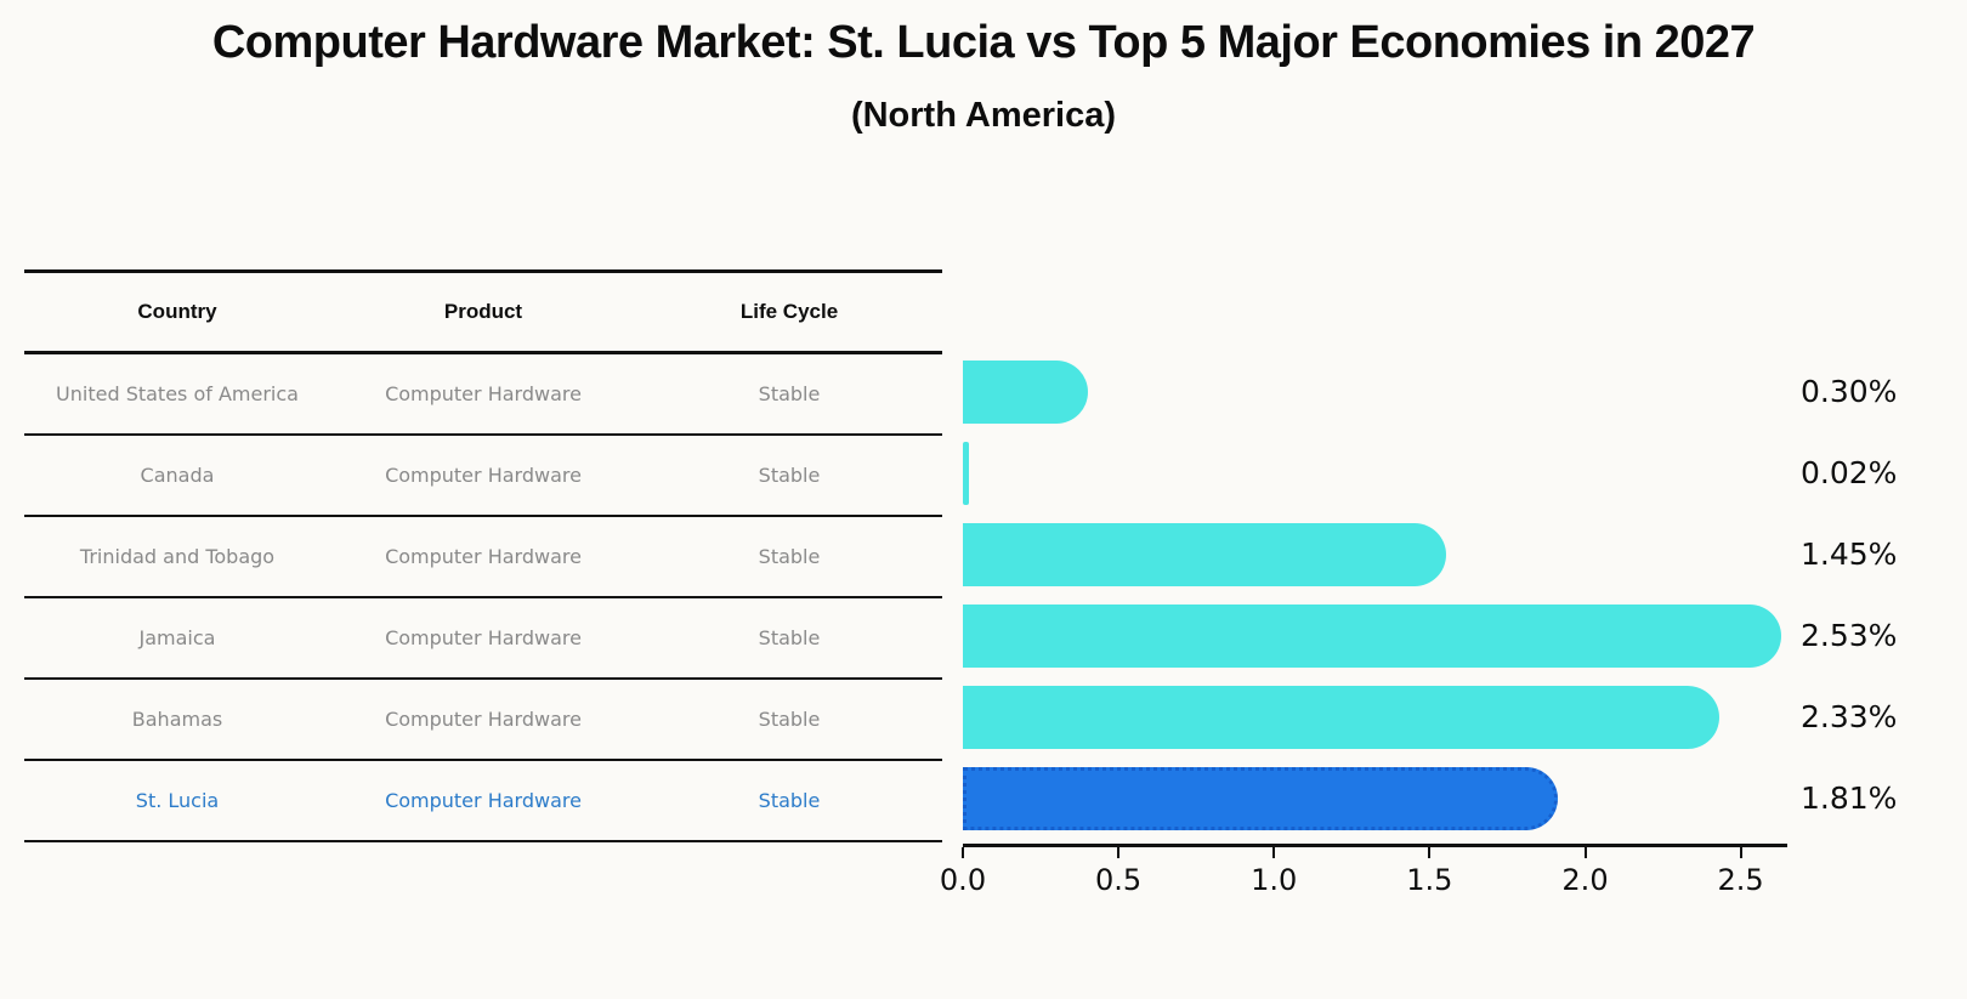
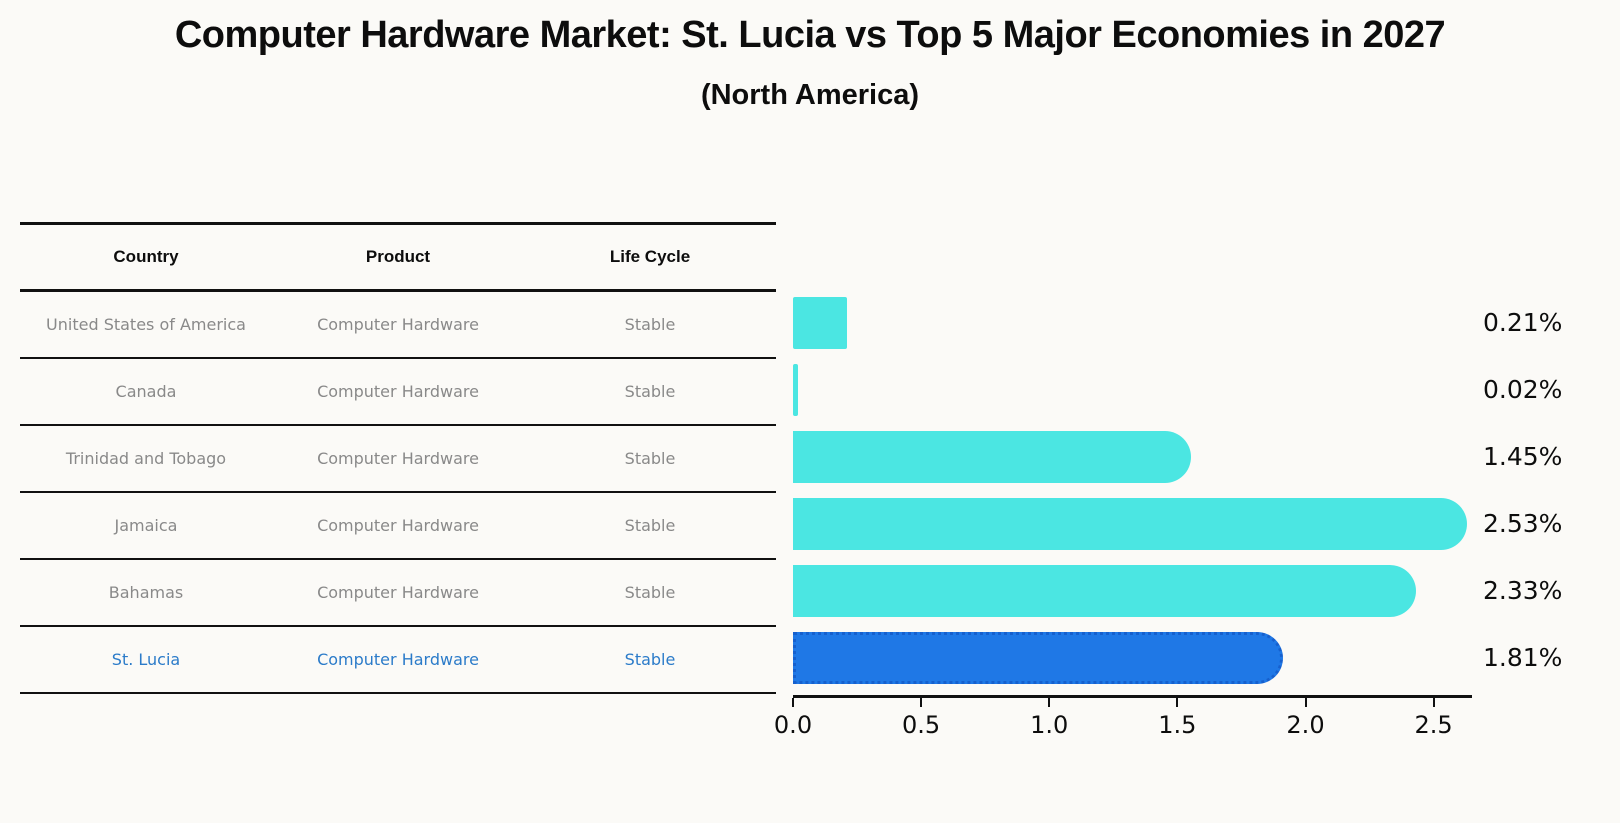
United States of America: 0.30% -> 0.21%
